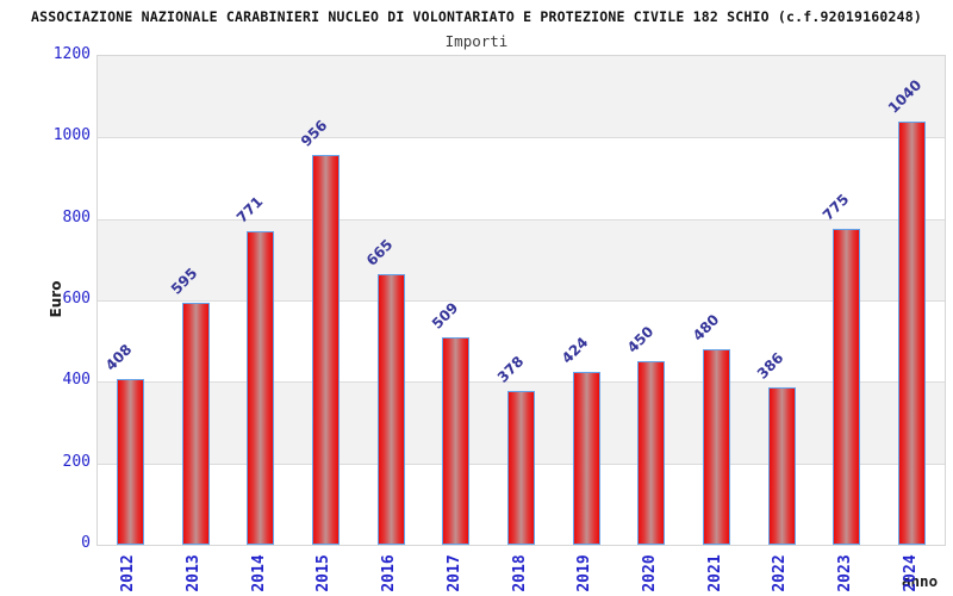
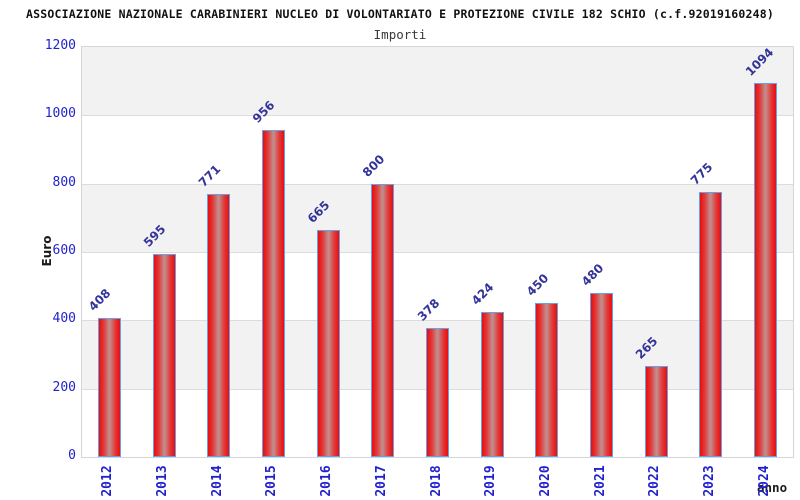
2017: 509 -> 800
2022: 386 -> 265
2024: 1040 -> 1094
